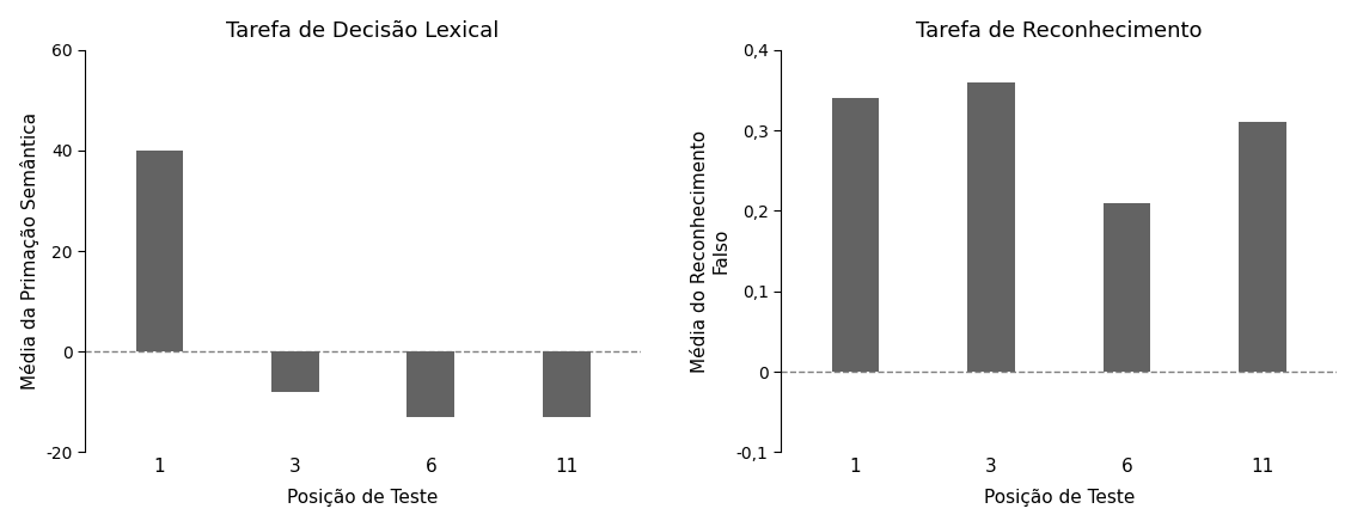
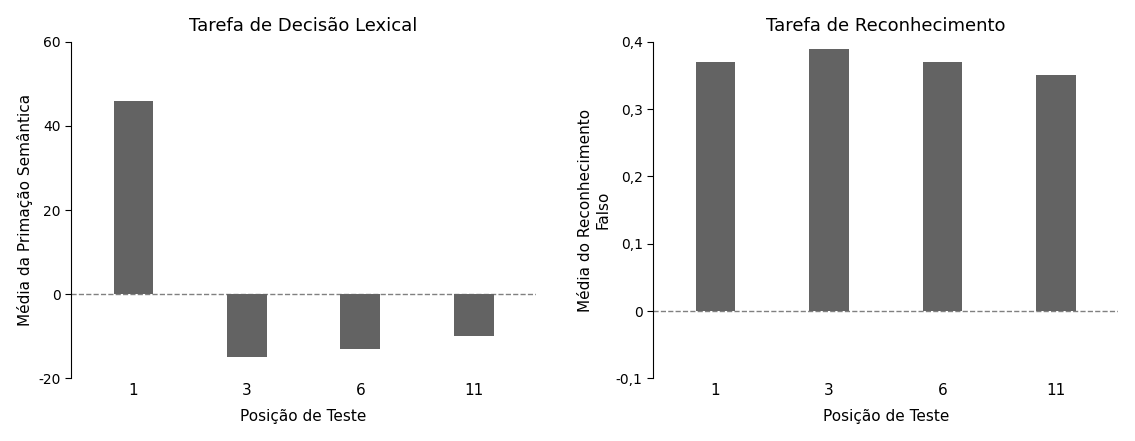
Tarefa de Decisão Lexical/1: 40 -> 46
Tarefa de Decisão Lexical/3: -8 -> -15
Tarefa de Decisão Lexical/11: -13 -> -10
Tarefa de Reconhecimento/1: 0,34 -> 0,37
Tarefa de Reconhecimento/3: 0,36 -> 0,39
Tarefa de Reconhecimento/6: 0,21 -> 0,37
Tarefa de Reconhecimento/11: 0,31 -> 0,35
